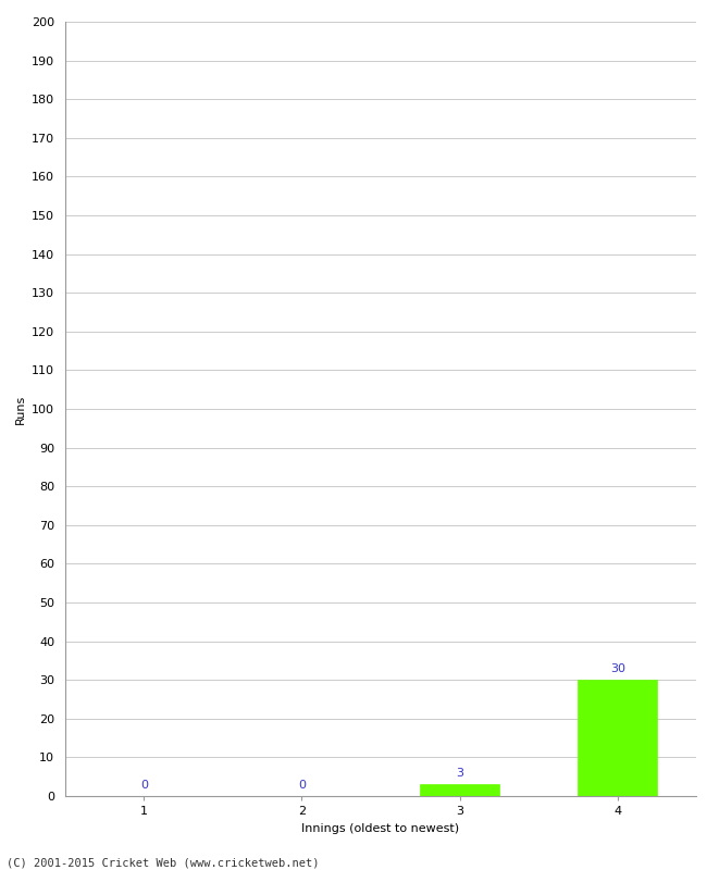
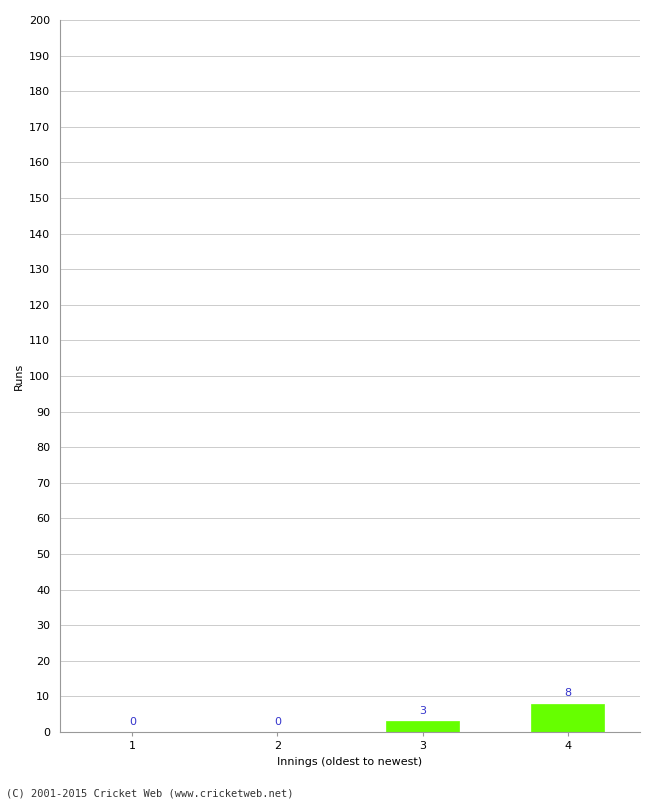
4: 30 -> 8
